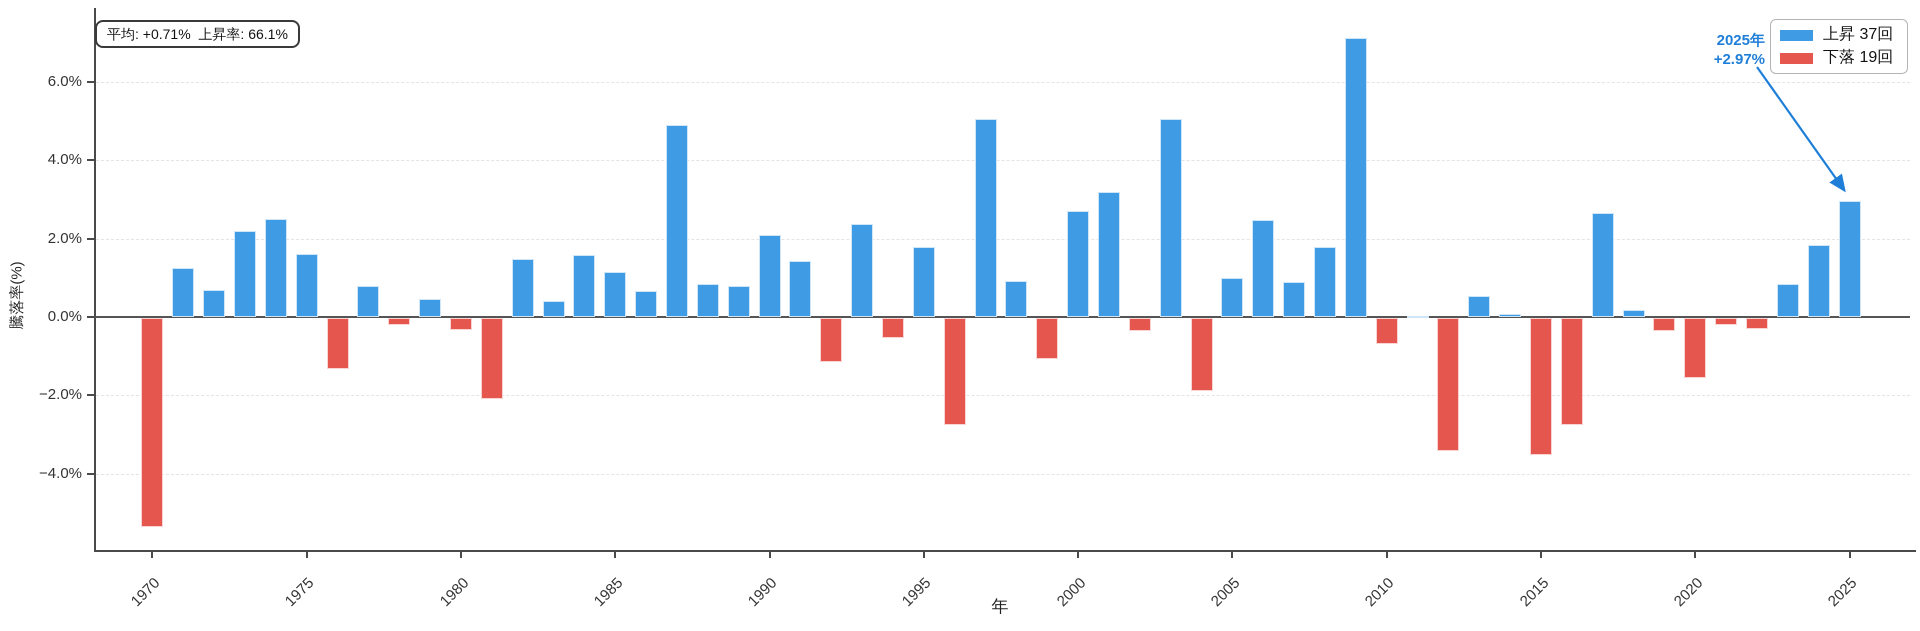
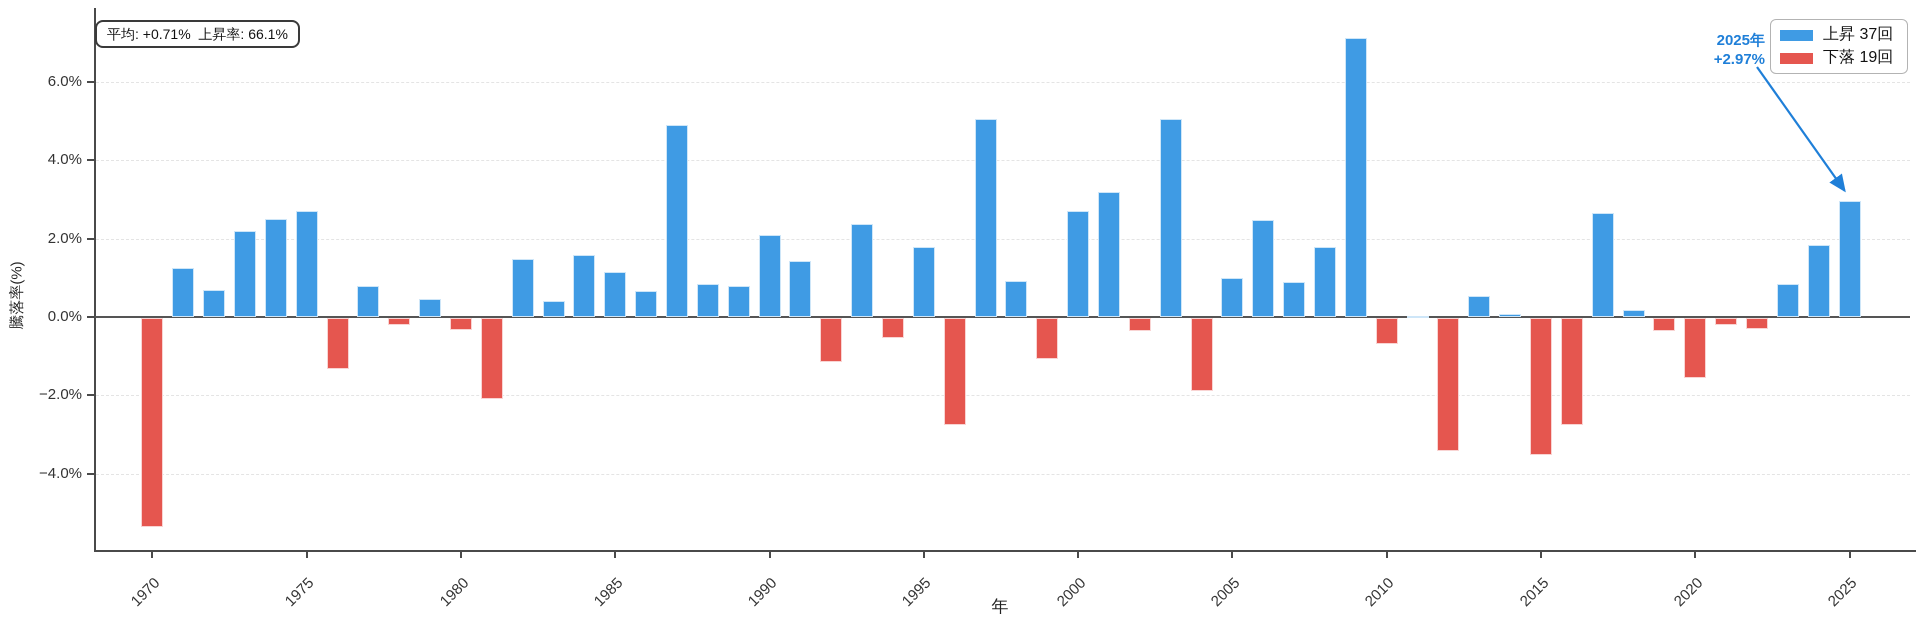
1975: 1.6% -> 2.7%
